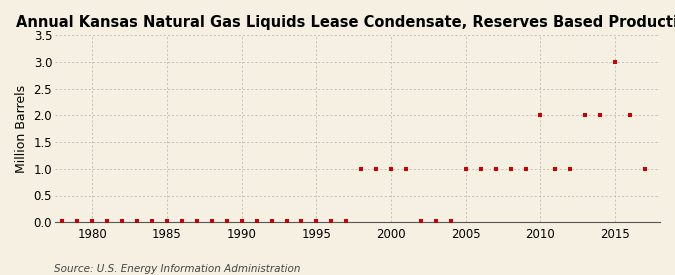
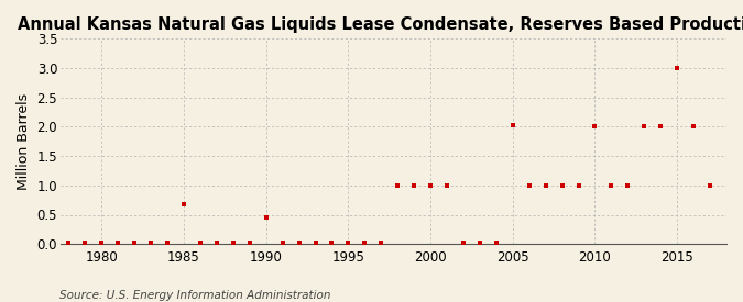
1985: 0.02 -> 0.68
1990: 0.02 -> 0.46
2005: 1.00 -> 2.02
